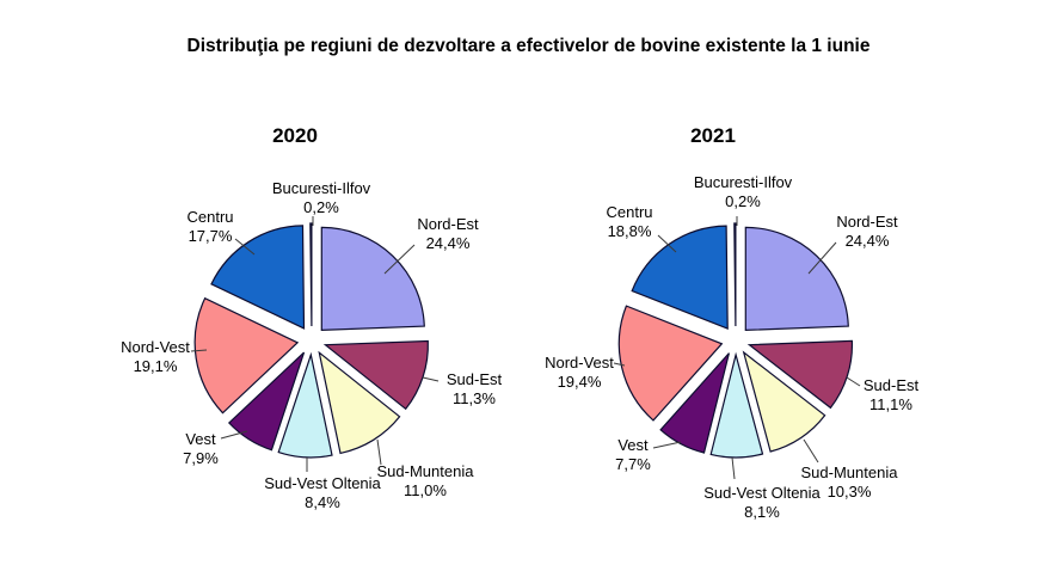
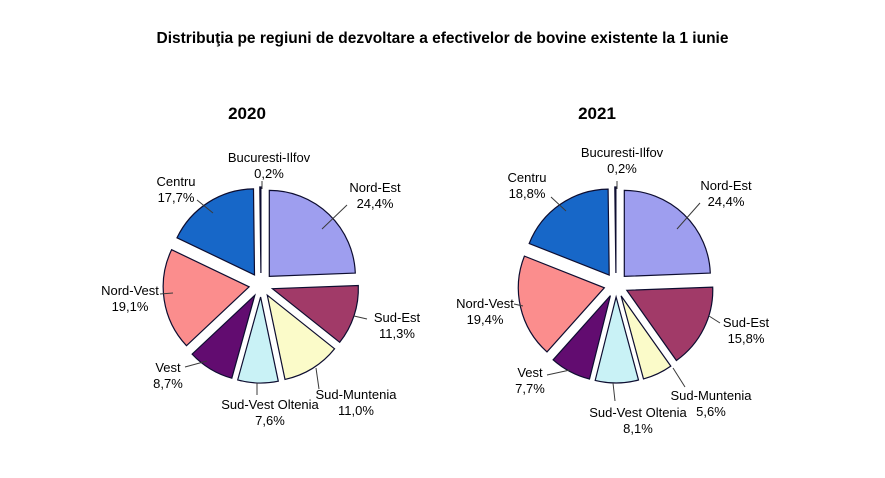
2020/Sud-Vest Oltenia: 8,4% -> 7,6%
2020/Vest: 7,9% -> 8,7%
2021/Sud-Est: 11,1% -> 15,8%
2021/Sud-Muntenia: 10,3% -> 5,6%
